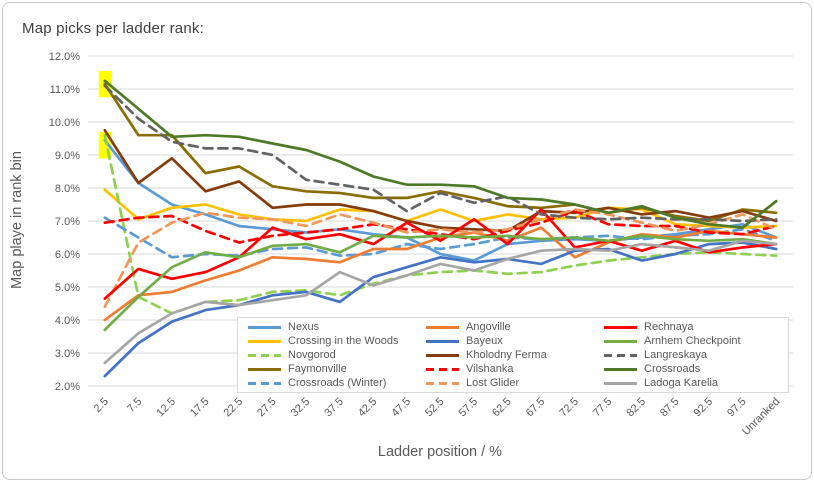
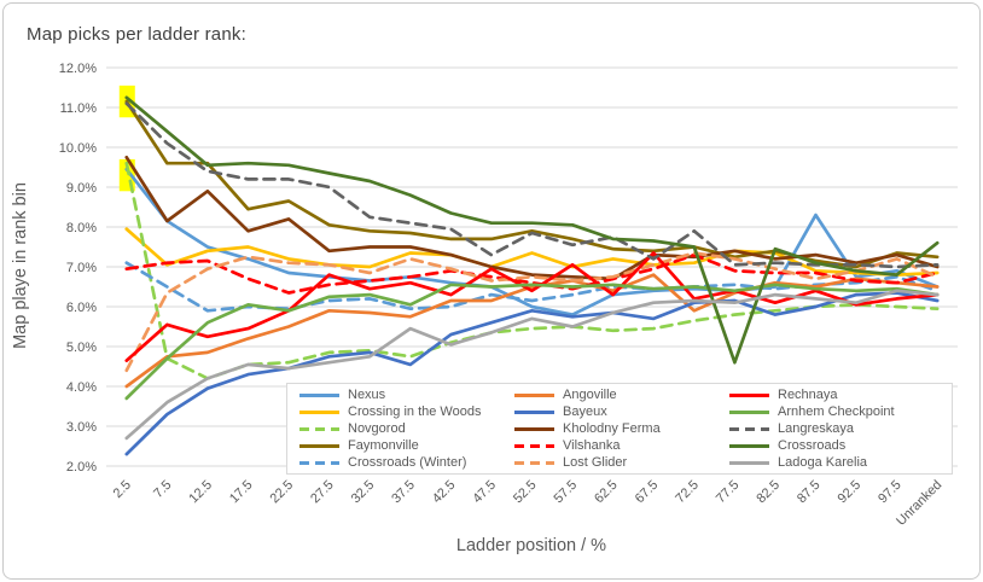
Langreskaya/72.5: 7.1% -> 7.9%
Crossroads/77.5: 7.2% -> 4.6%
Nexus/87.5: 6.6% -> 8.3%
